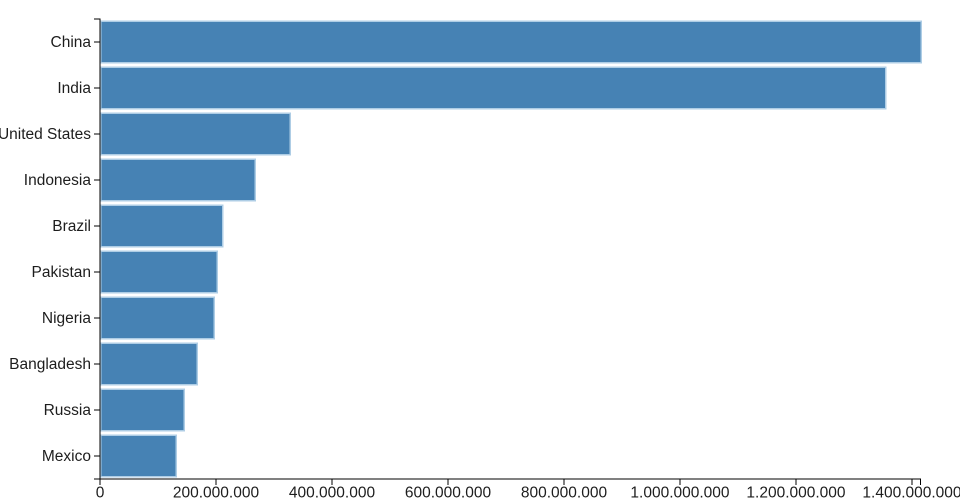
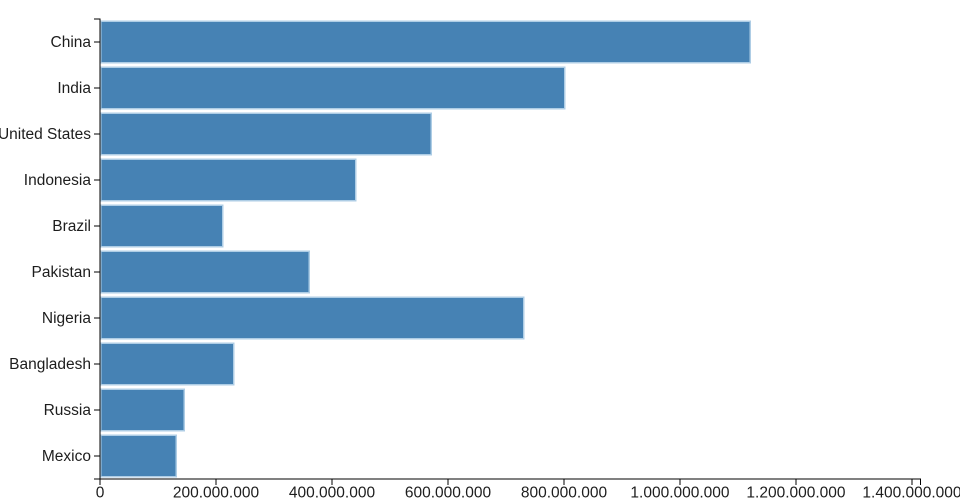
China: 1420000000 -> 1120000000
India: 1350000000 -> 800000000
United States: 330000000 -> 570000000
Indonesia: 270000000 -> 440000000
Pakistan: 200000000 -> 360000000
Nigeria: 200000000 -> 730000000
Bangladesh: 170000000 -> 230000000
